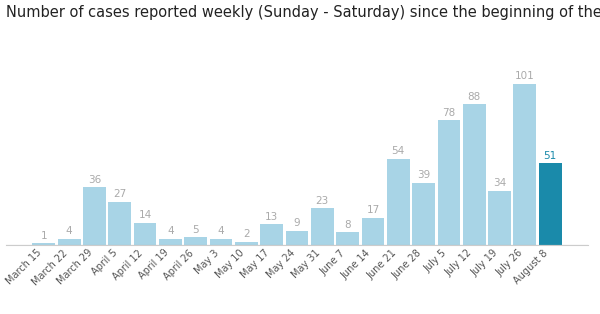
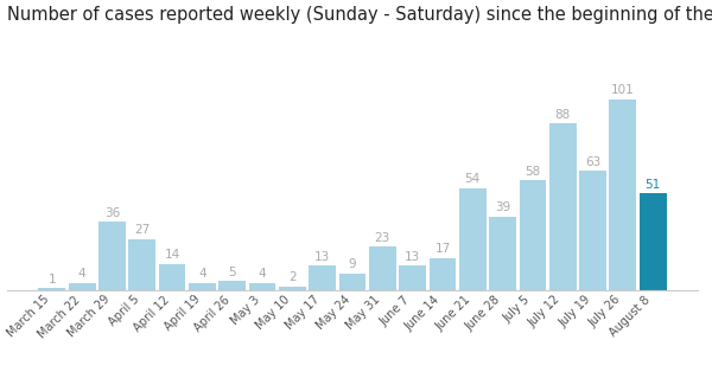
June 7: 8 -> 13
July 5: 78 -> 58
July 19: 34 -> 63
